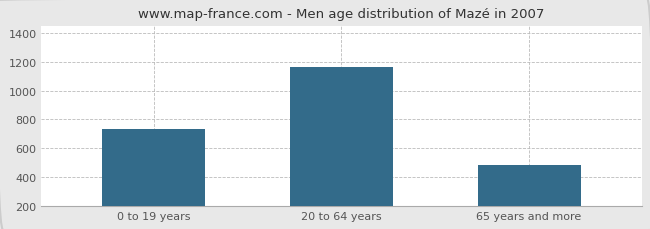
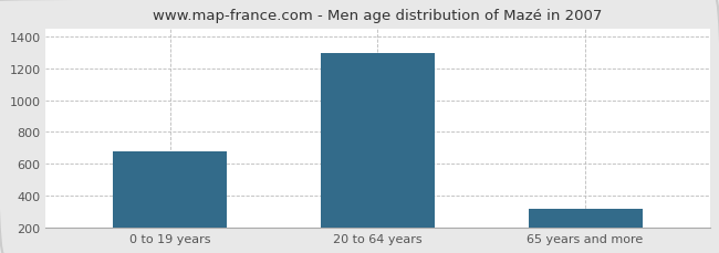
0 to 19 years: 730 -> 680
20 to 64 years: 1160 -> 1300
65 years and more: 480 -> 320
